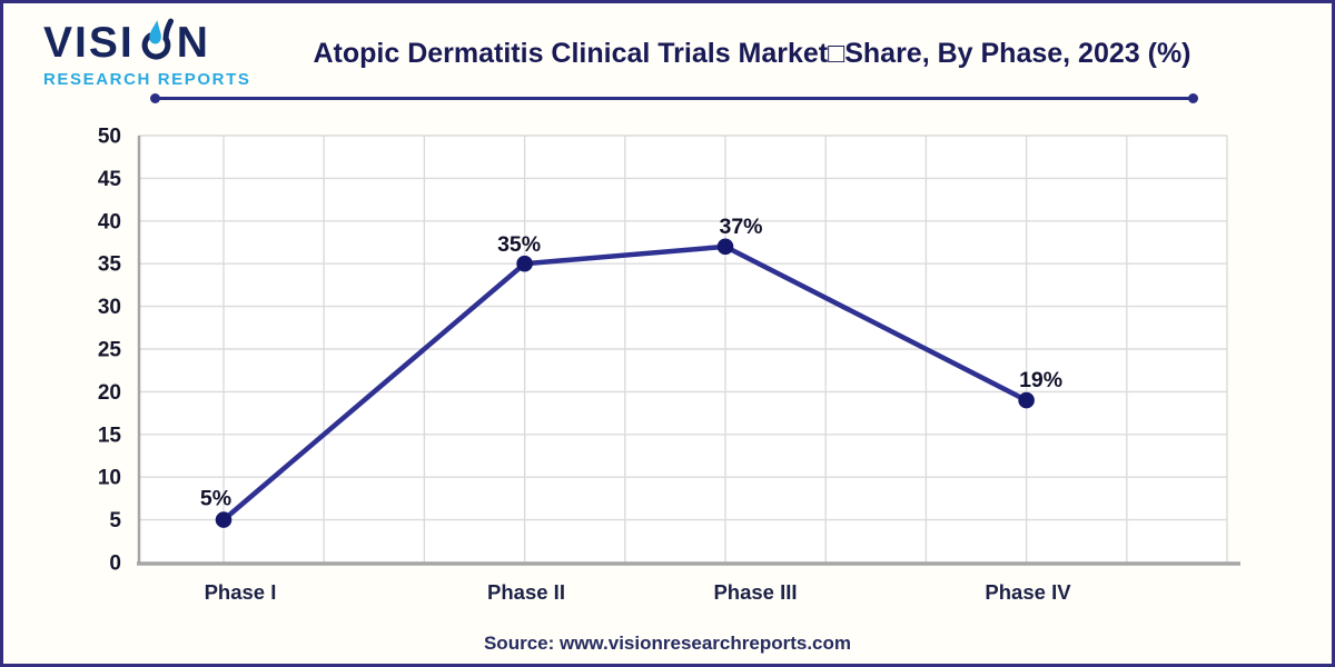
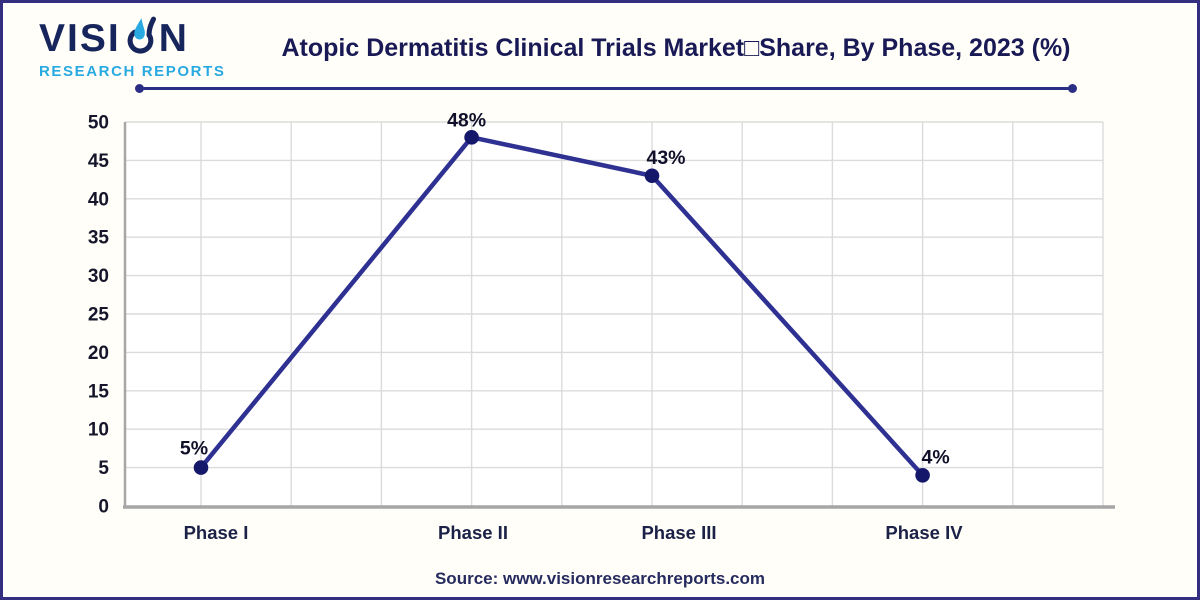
Phase II: 35% -> 48%
Phase III: 37% -> 43%
Phase IV: 19% -> 4%
